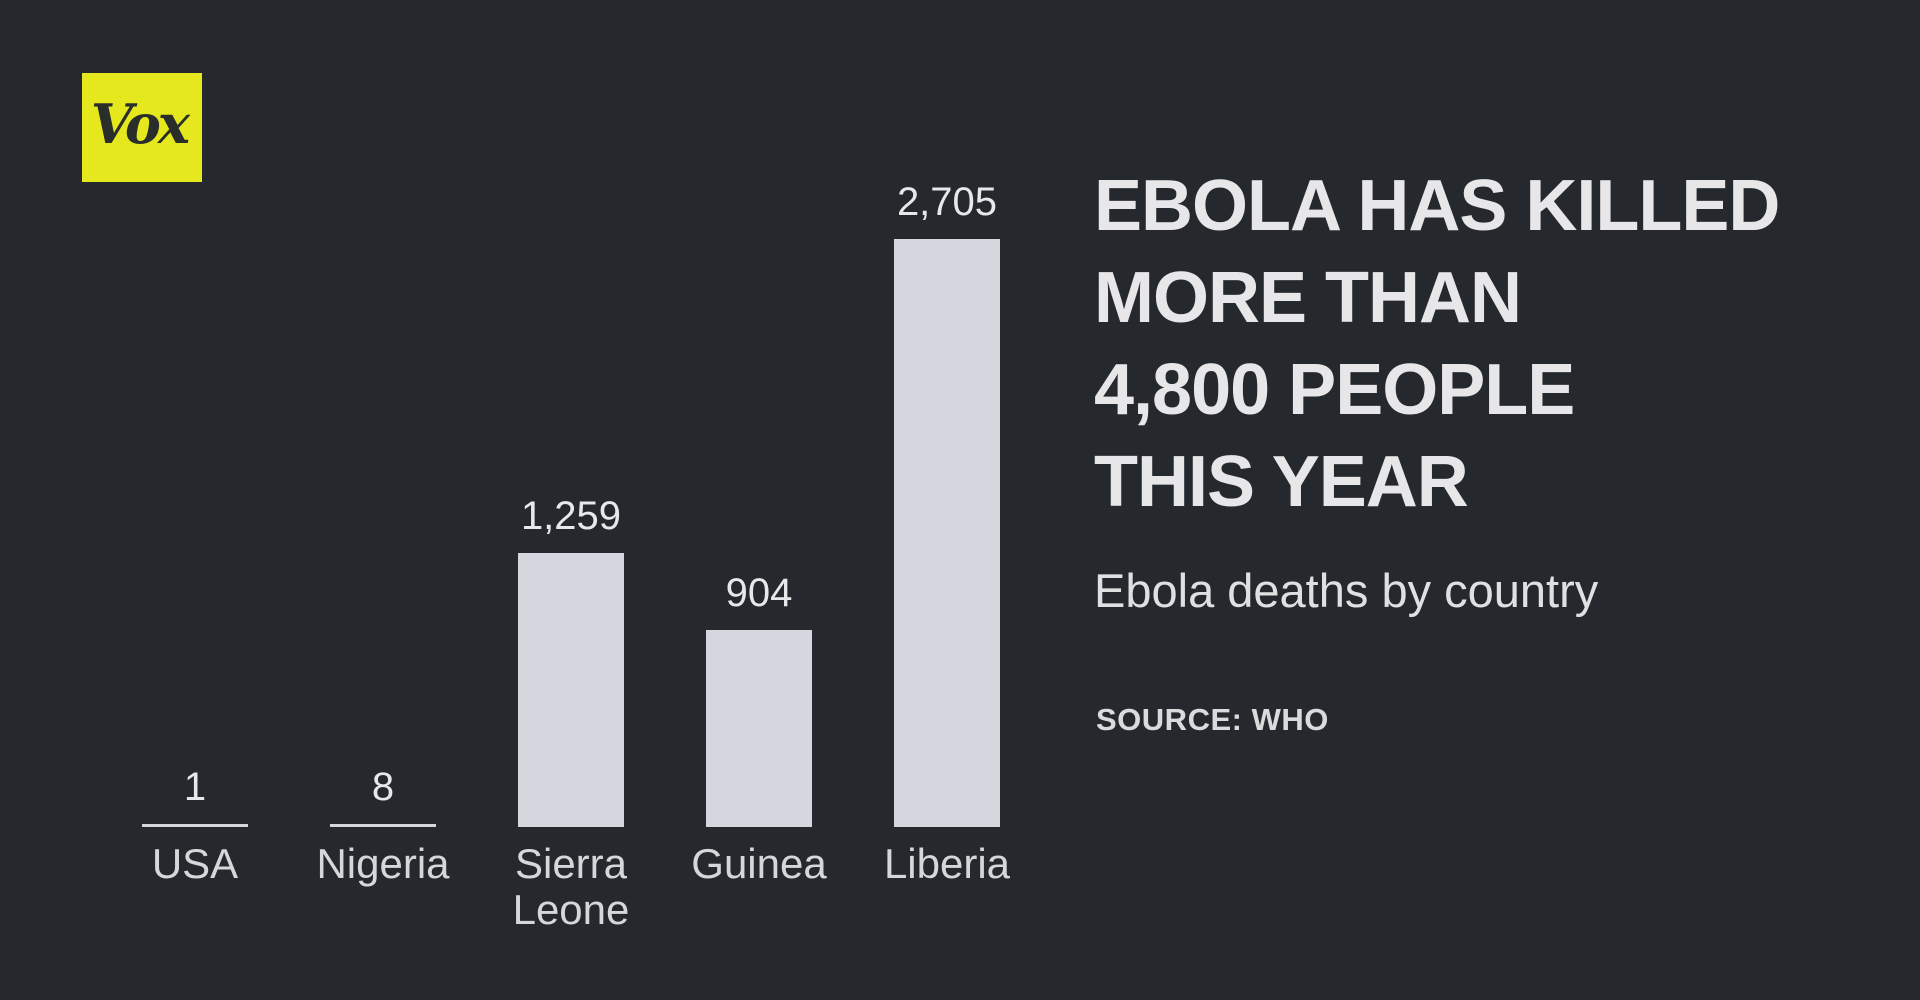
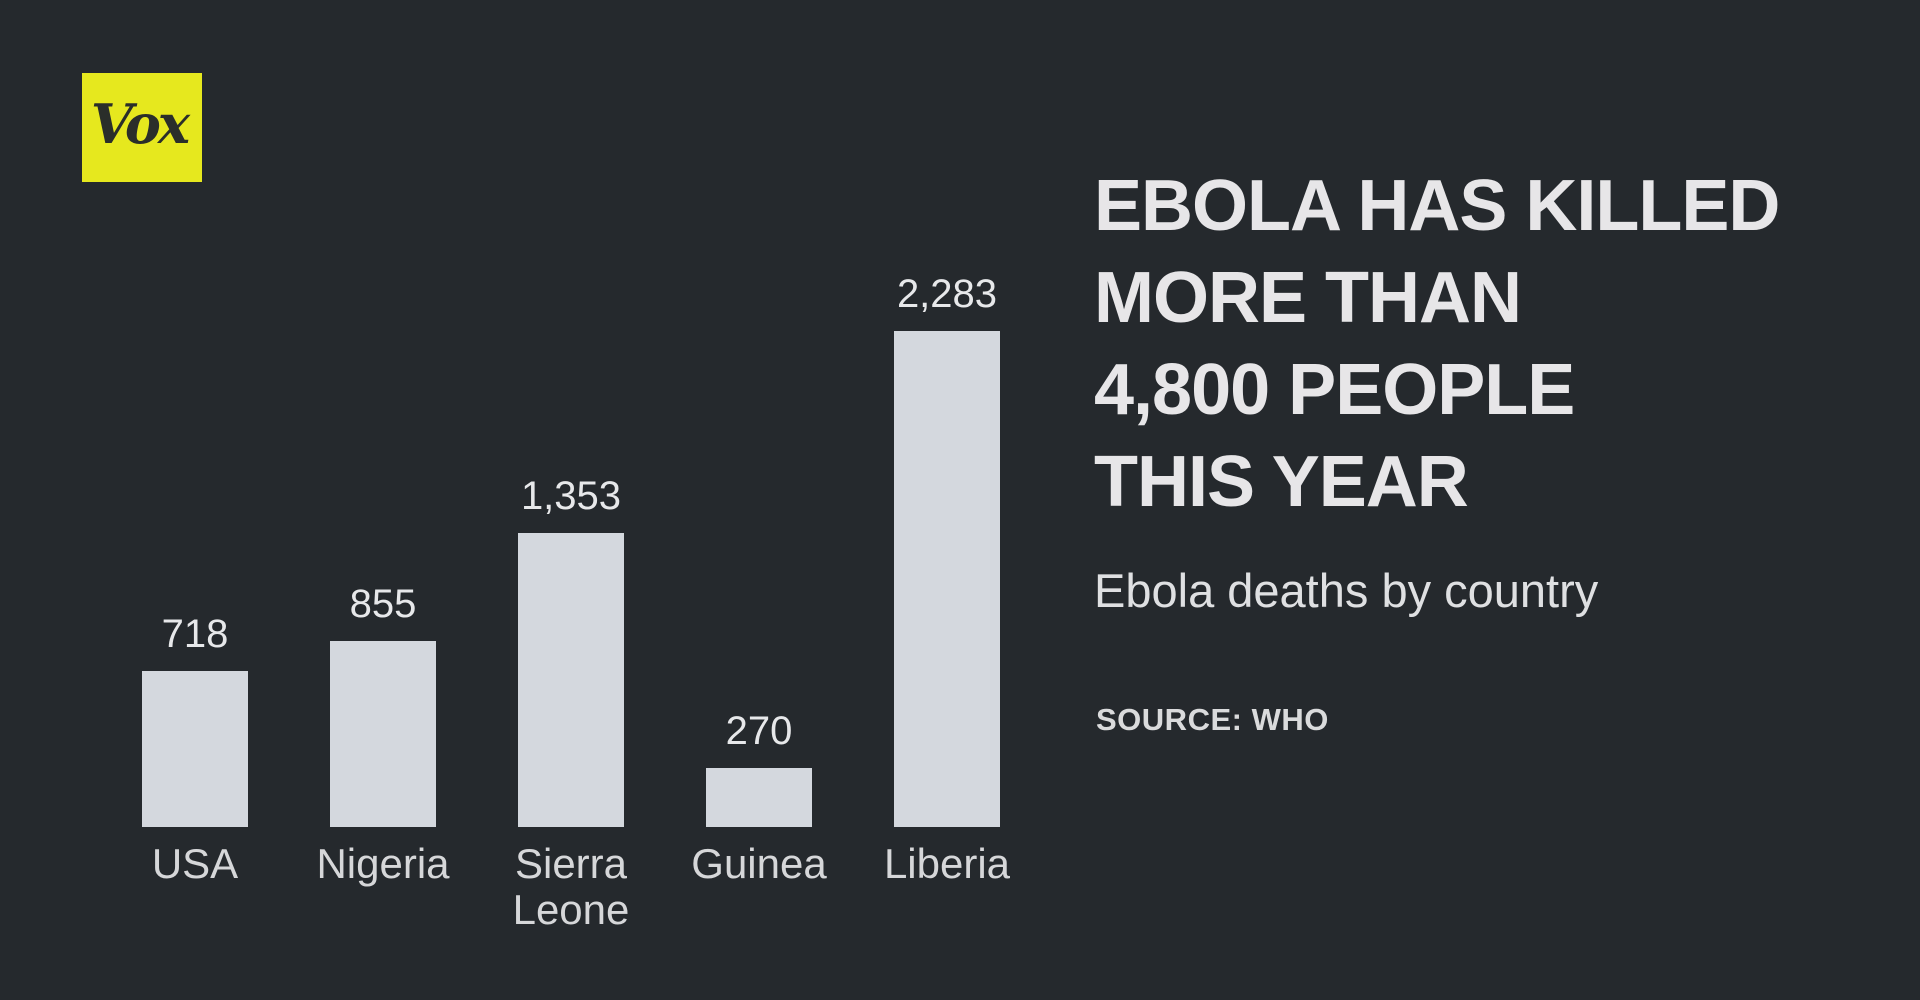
USA: 1 -> 718
Nigeria: 8 -> 855
Sierra Leone: 1,259 -> 1,353
Guinea: 904 -> 270
Liberia: 2,705 -> 2,283
